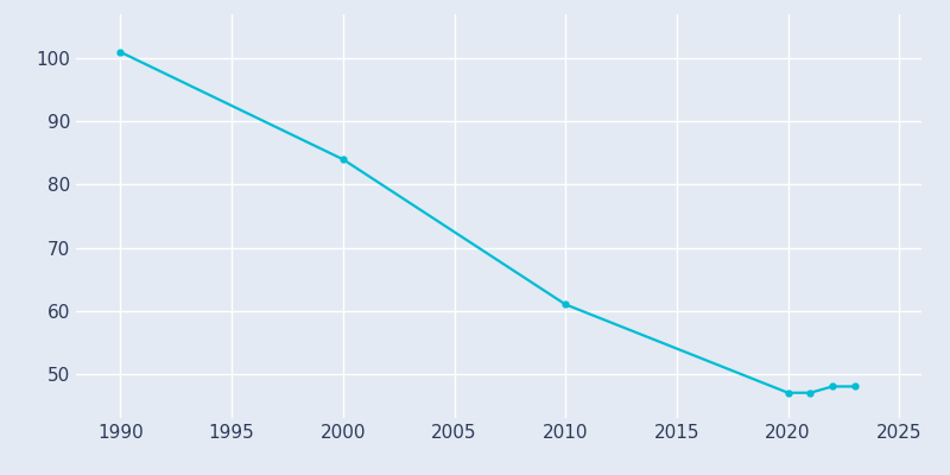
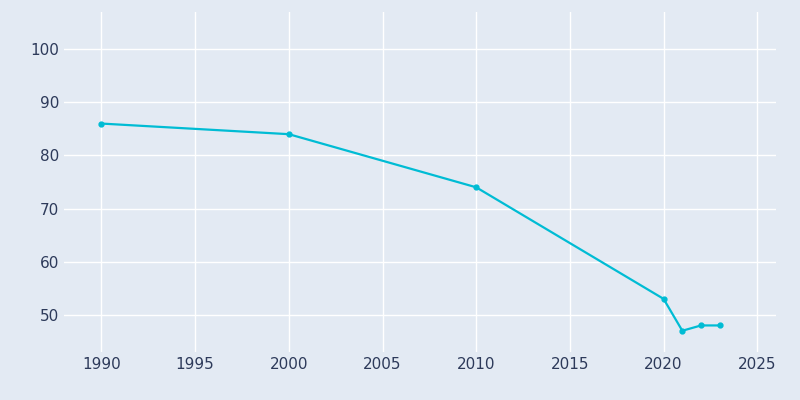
1990: 101 -> 86
2010: 61 -> 74
2020: 47 -> 53
